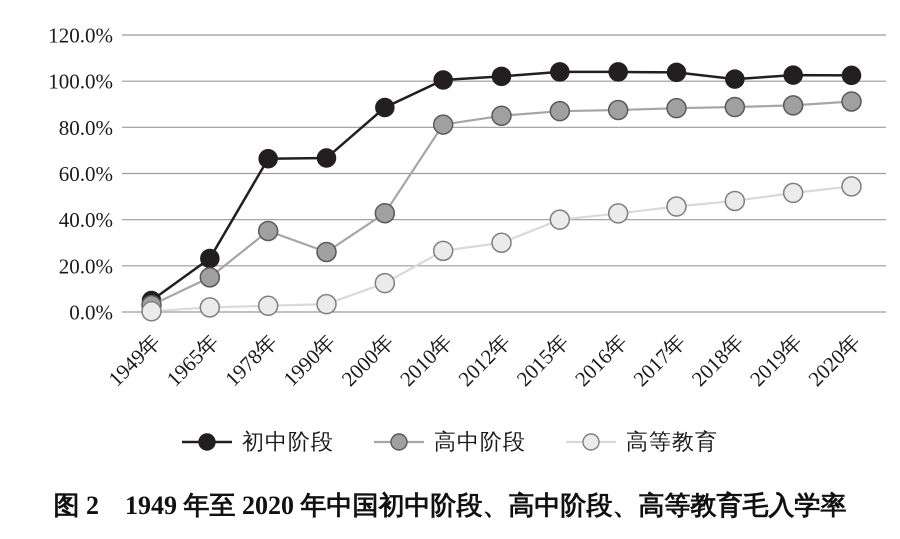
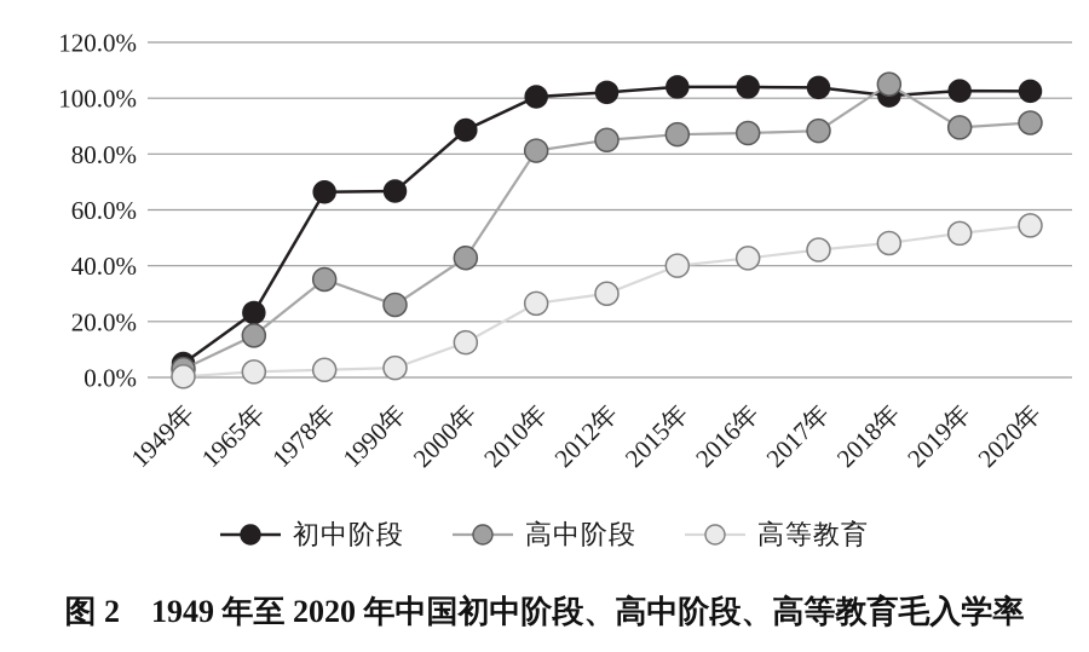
高中阶段/2018年: 89% -> 105%
